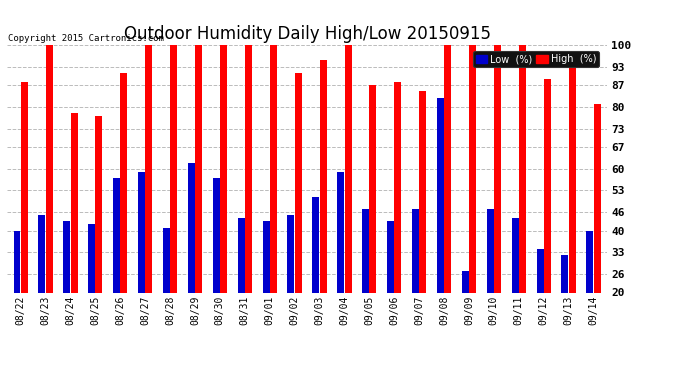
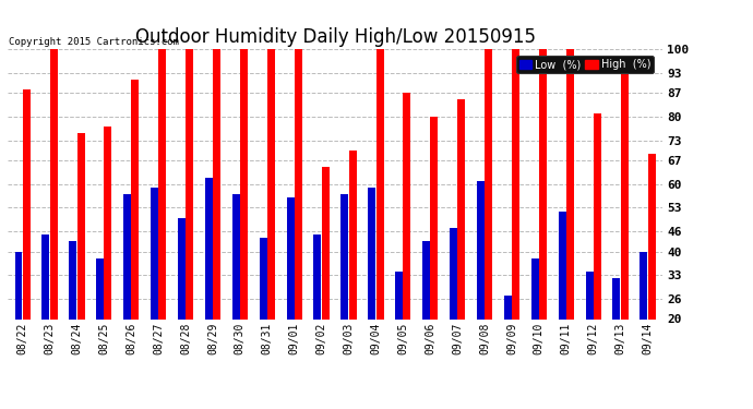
High (%)/08/24: 78 -> 75
Low (%)/08/25: 42 -> 38
Low (%)/08/28: 41 -> 50
Low (%)/09/01: 43 -> 56
High (%)/09/02: 91 -> 65
Low (%)/09/03: 51 -> 57
High (%)/09/03: 95 -> 70
Low (%)/09/05: 47 -> 34
High (%)/09/06: 88 -> 80
Low (%)/09/08: 83 -> 61
Low (%)/09/10: 47 -> 38
Low (%)/09/11: 44 -> 52
High (%)/09/12: 89 -> 81
High (%)/09/14: 81 -> 69
